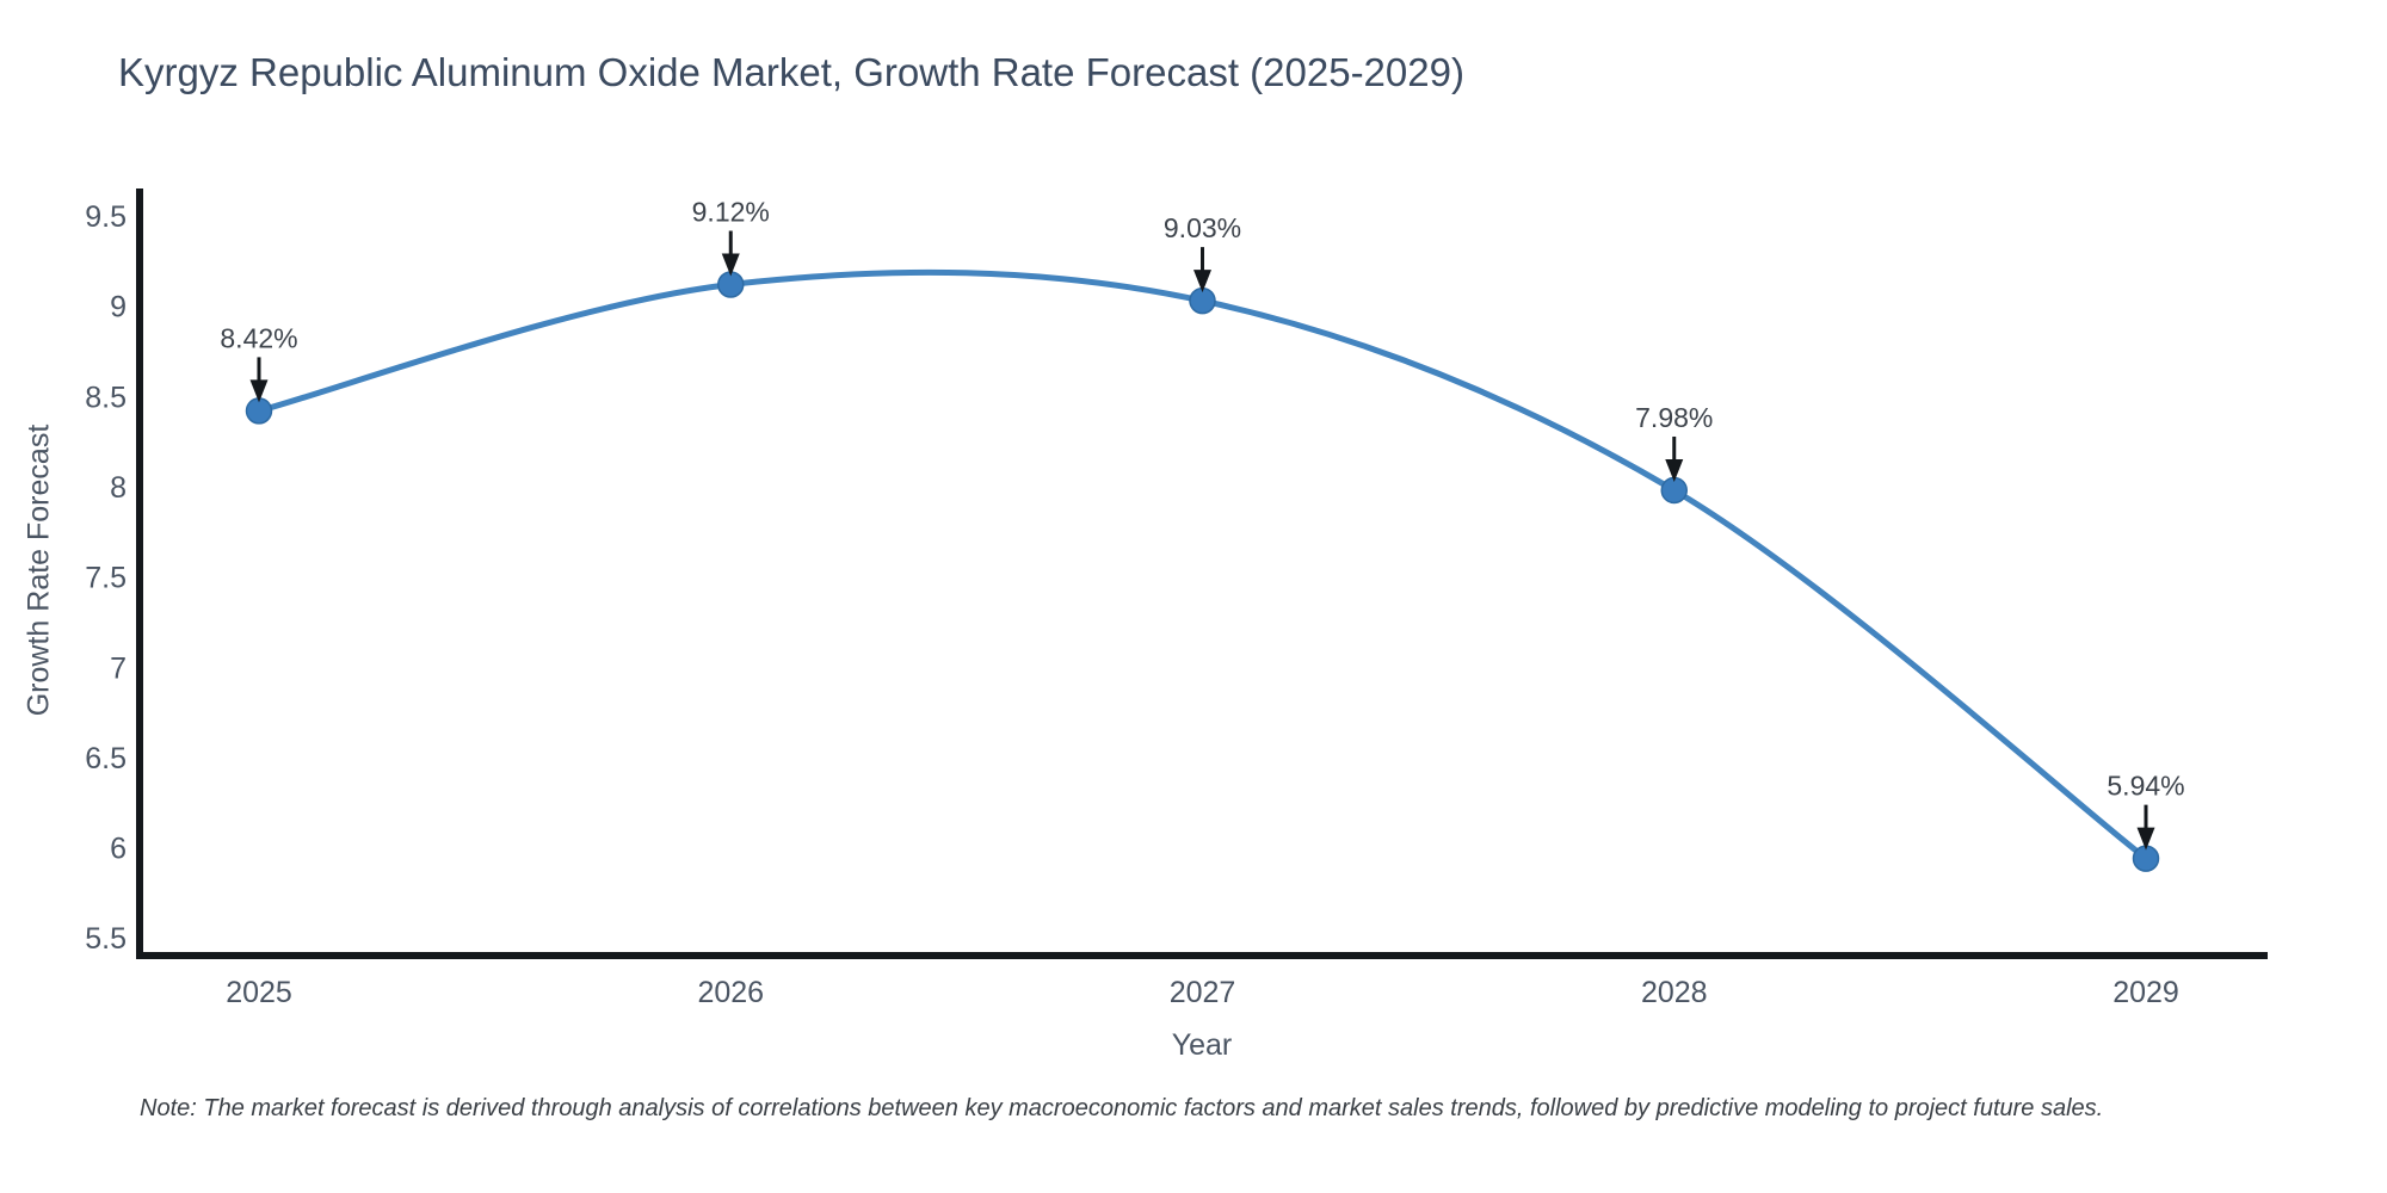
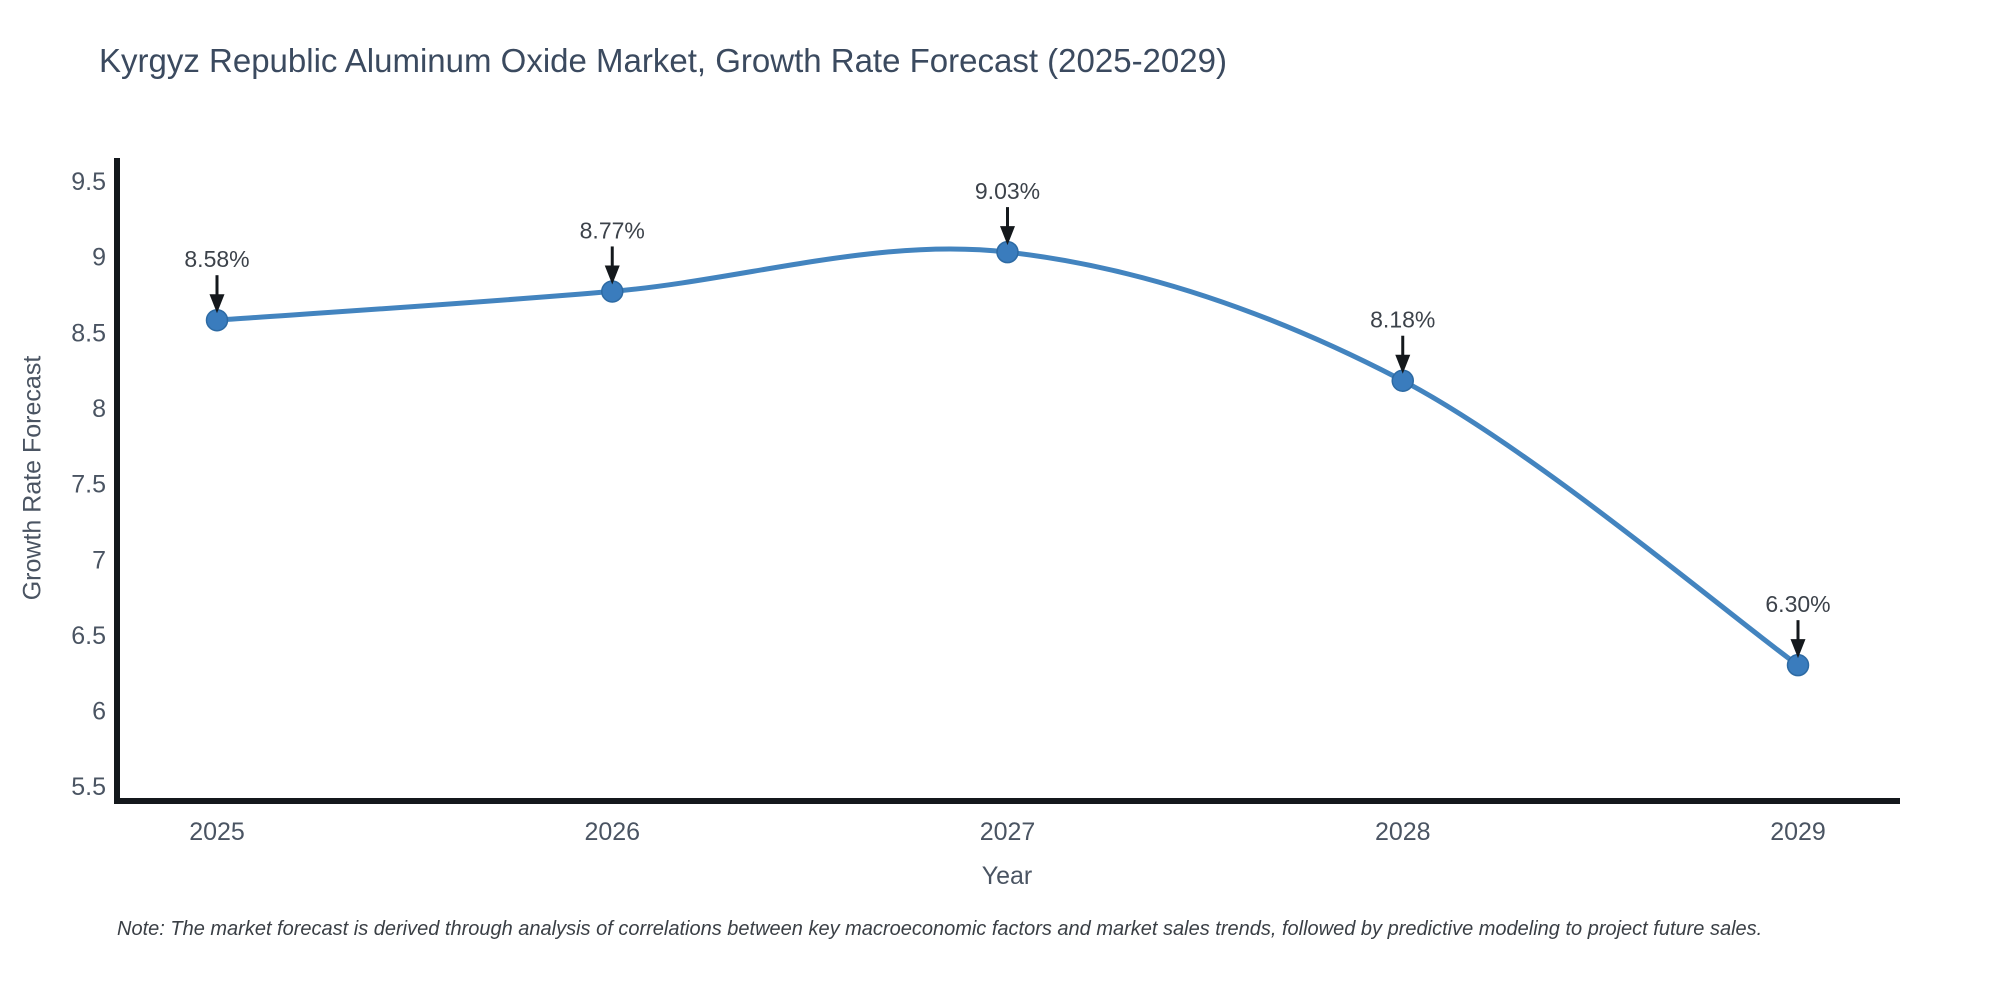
2025: 8.42% -> 8.58%
2026: 9.12% -> 8.77%
2028: 7.98% -> 8.18%
2029: 5.94% -> 6.30%
